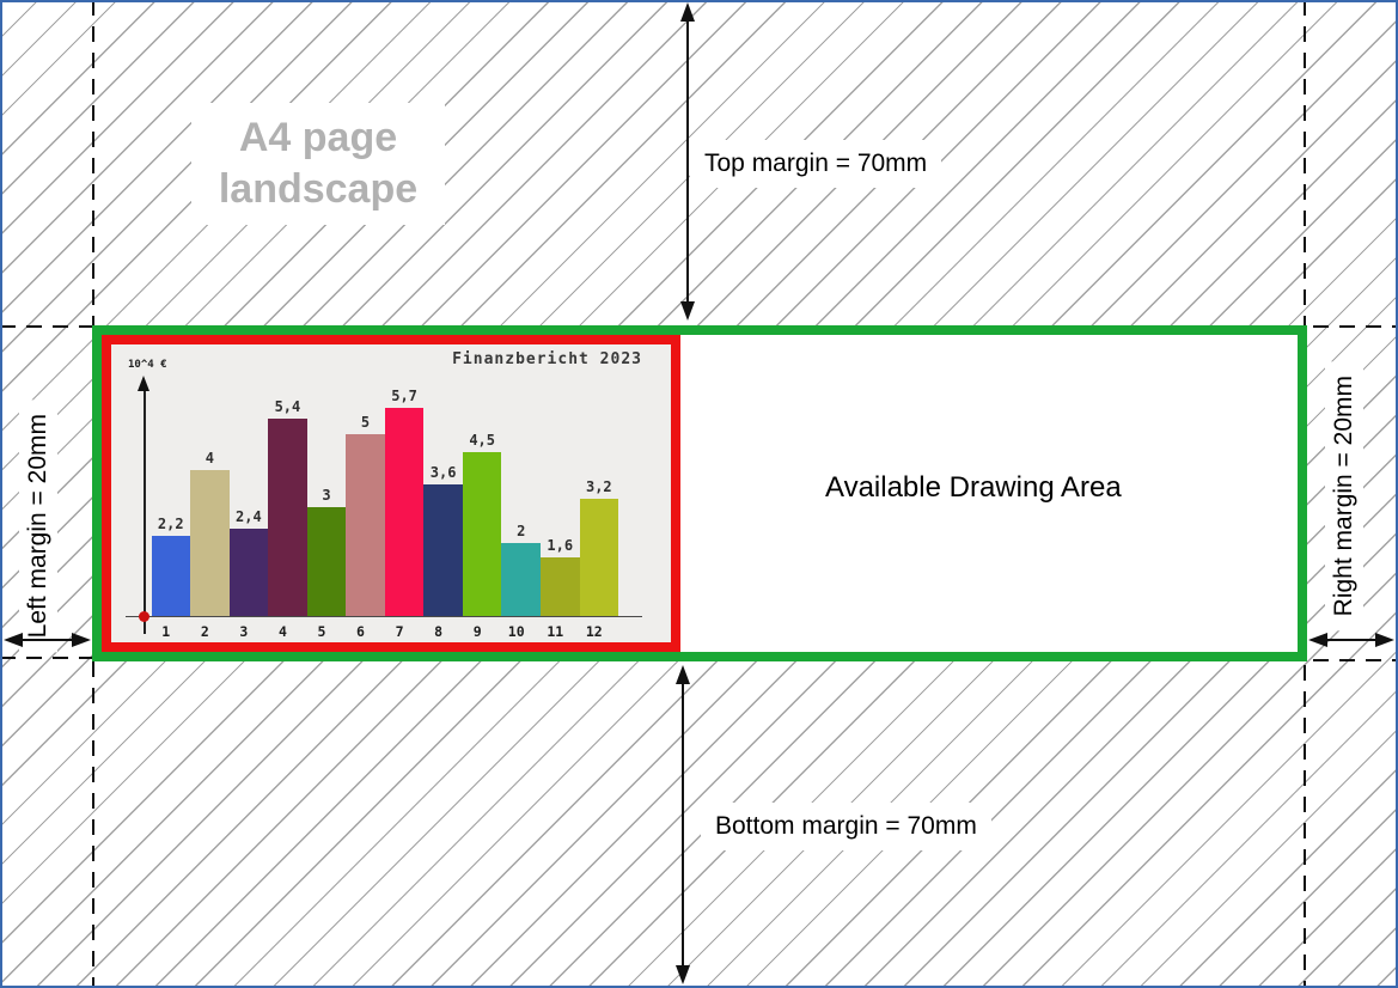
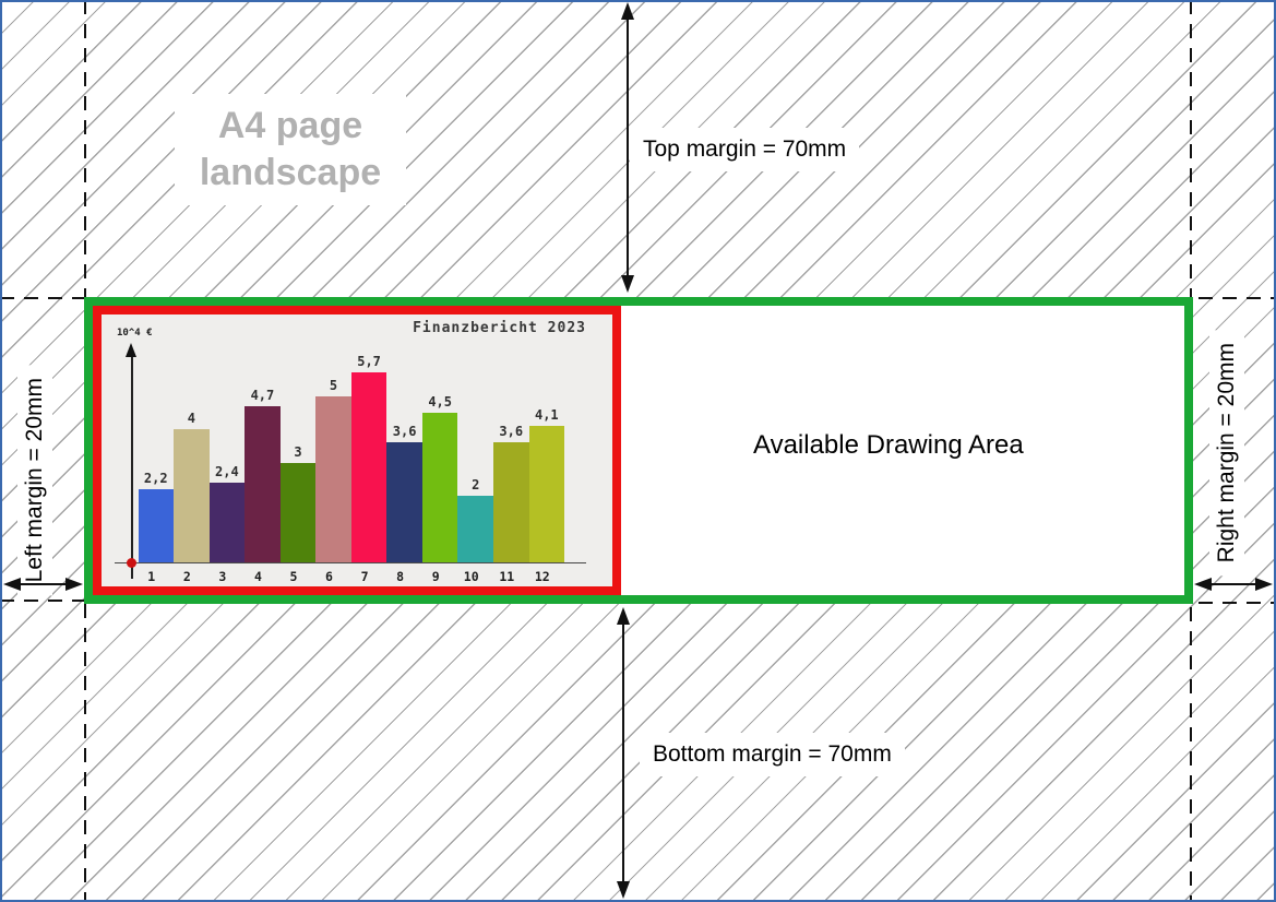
4: 5,4 -> 4,7
11: 1,6 -> 3,6
12: 3,2 -> 4,1
